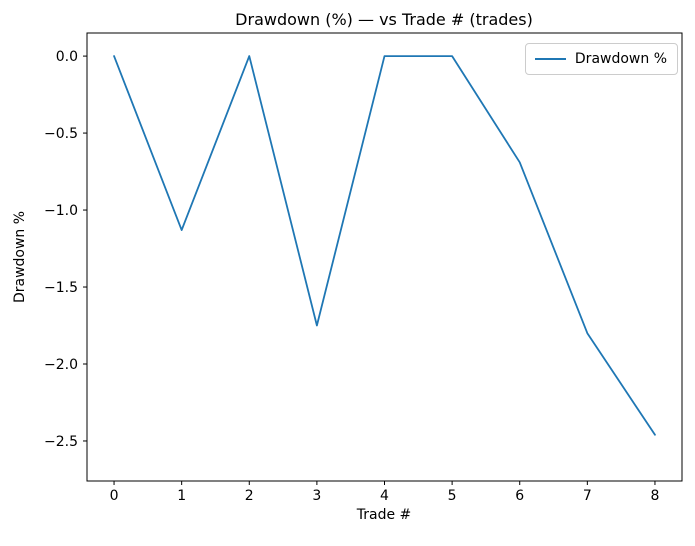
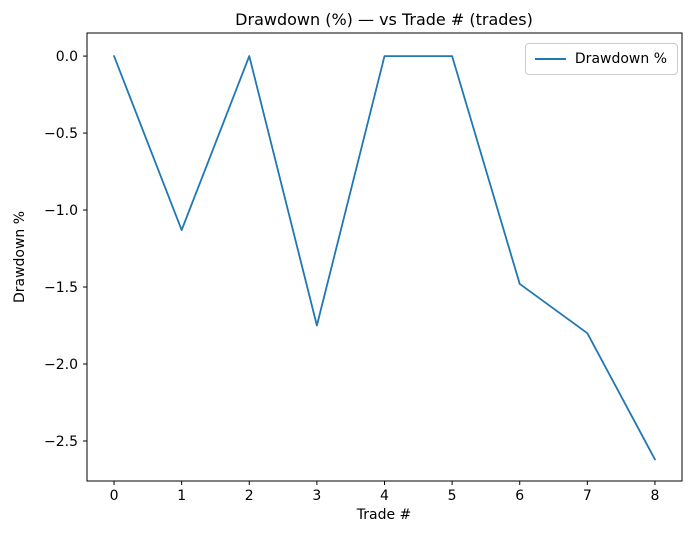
6: -0.69 -> -1.48
8: -2.46 -> -2.62
